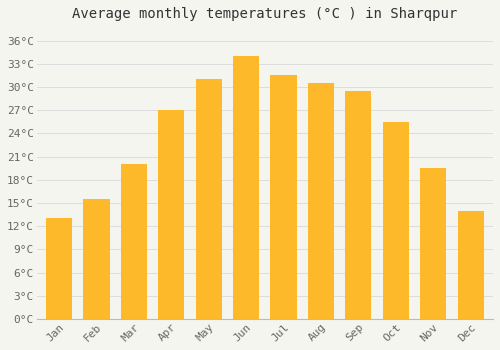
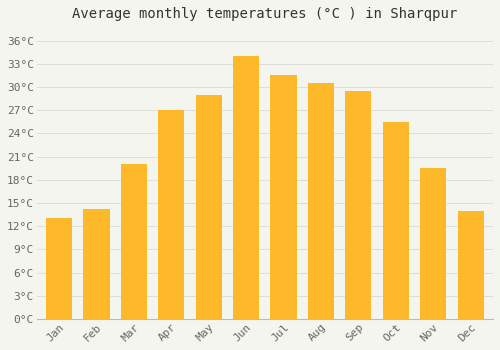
Feb: 15.5°C -> 14.2°C
May: 31.0°C -> 29.0°C
